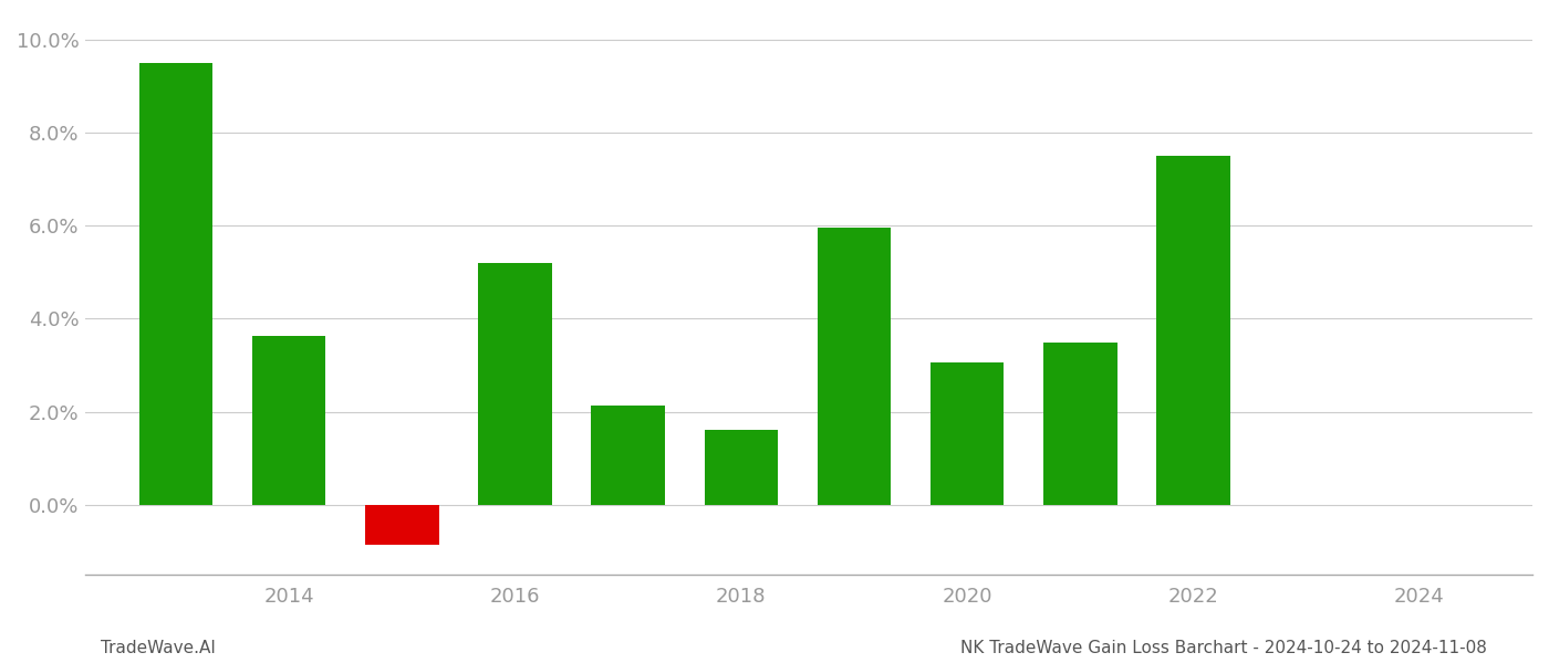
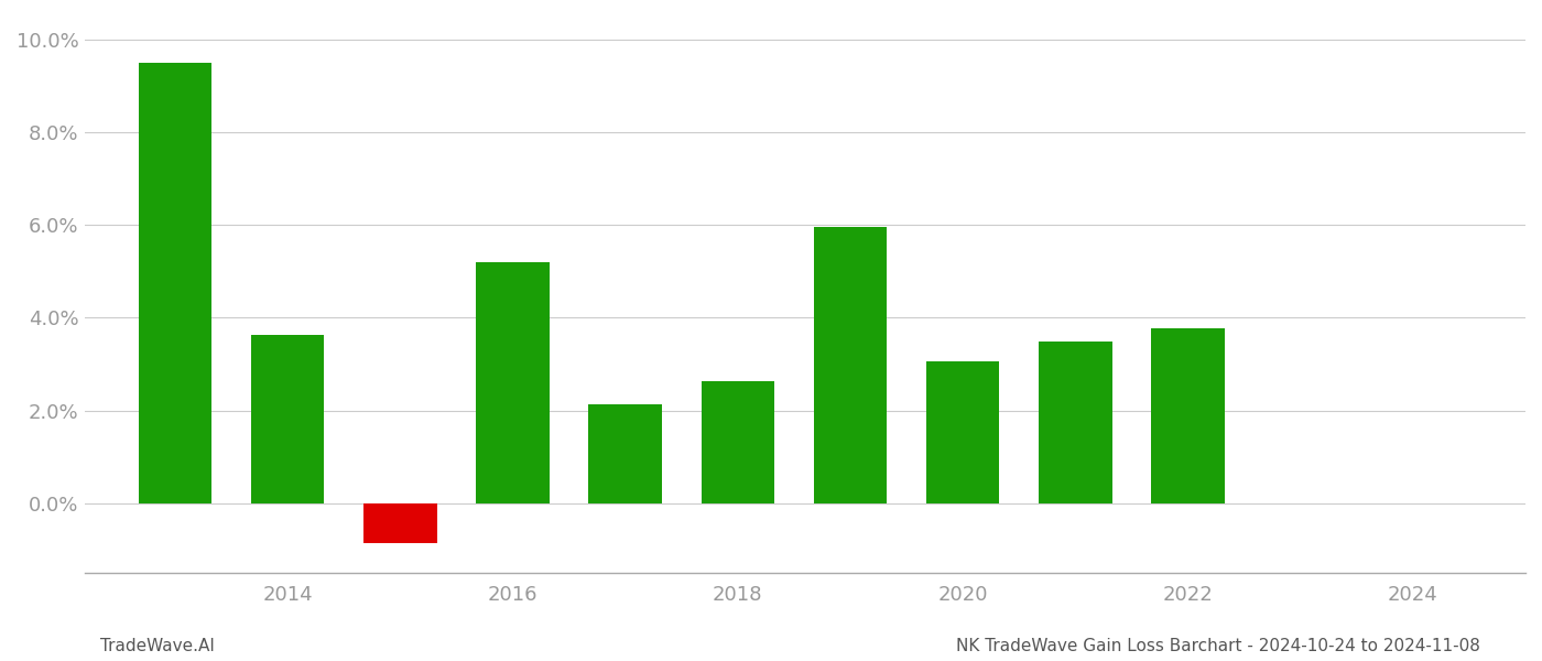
2018: 1.60% -> 2.64%
2022: 7.50% -> 3.77%
